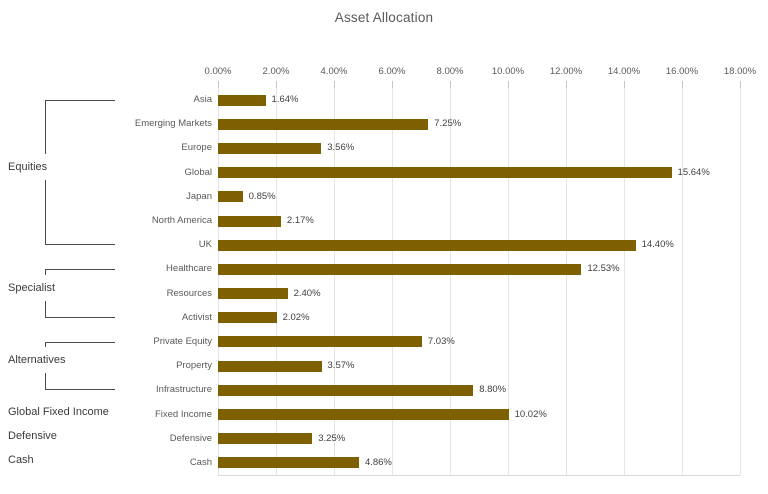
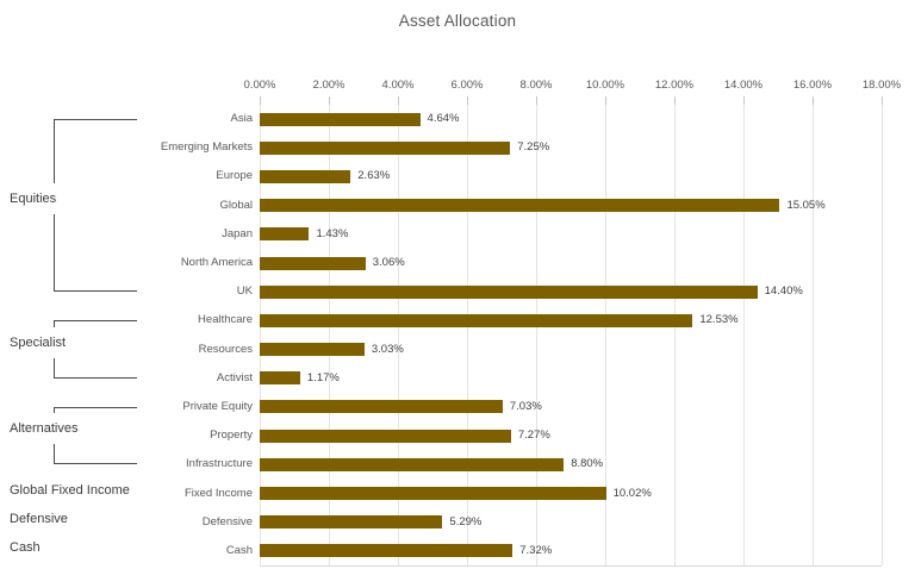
Asia: 1.64% -> 4.64%
Europe: 3.56% -> 2.63%
Global: 15.64% -> 15.05%
Japan: 0.85% -> 1.43%
North America: 2.17% -> 3.06%
Resources: 2.40% -> 3.03%
Activist: 2.02% -> 1.17%
Property: 3.57% -> 7.27%
Defensive: 3.25% -> 5.29%
Cash: 4.86% -> 7.32%
